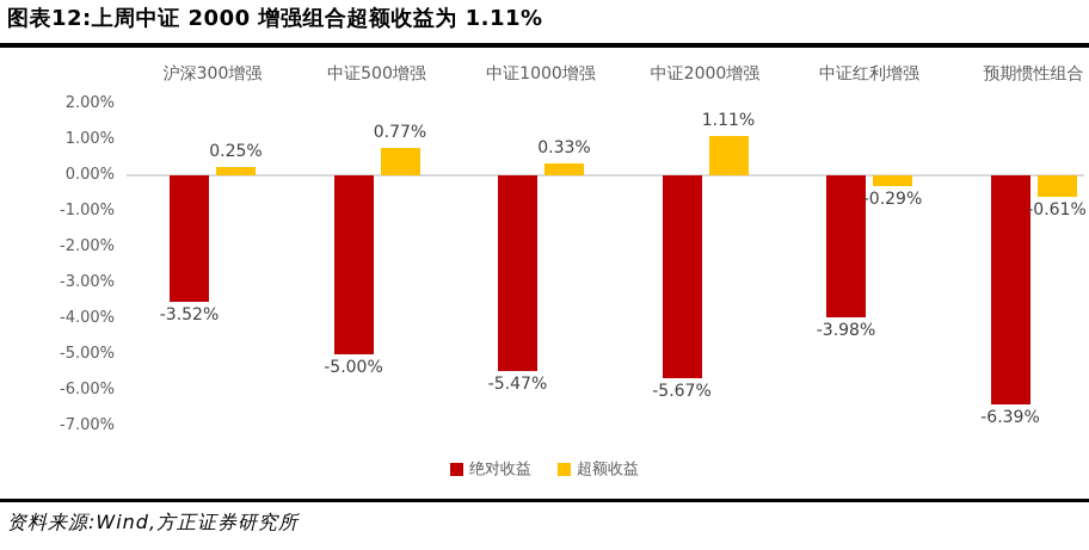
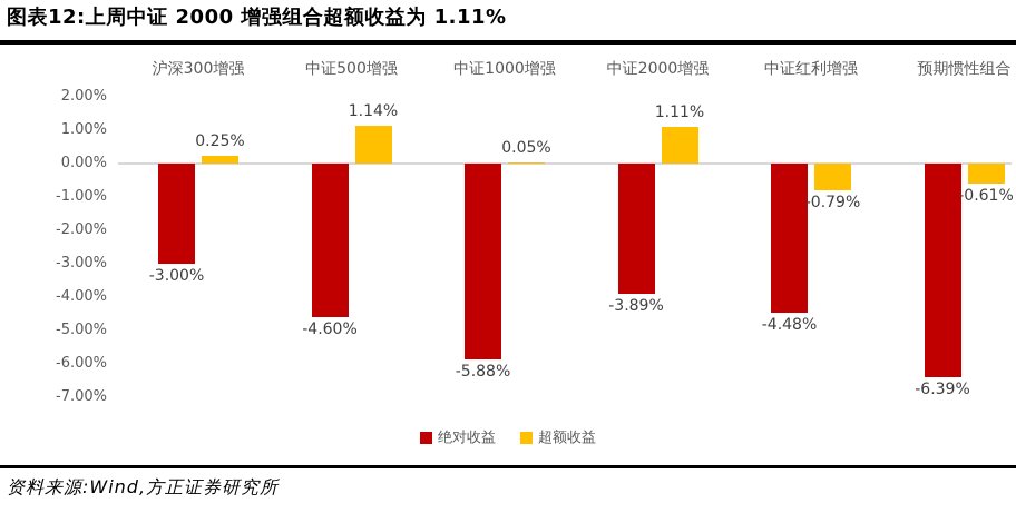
绝对收益/沪深300增强: -3.52% -> -3.00%
绝对收益/中证500增强: -5.00% -> -4.60%
超额收益/中证500增强: 0.77% -> 1.14%
绝对收益/中证1000增强: -5.47% -> -5.88%
超额收益/中证1000增强: 0.33% -> 0.05%
绝对收益/中证2000增强: -5.67% -> -3.89%
绝对收益/中证红利增强: -3.98% -> -4.48%
超额收益/中证红利增强: -0.29% -> -0.79%
